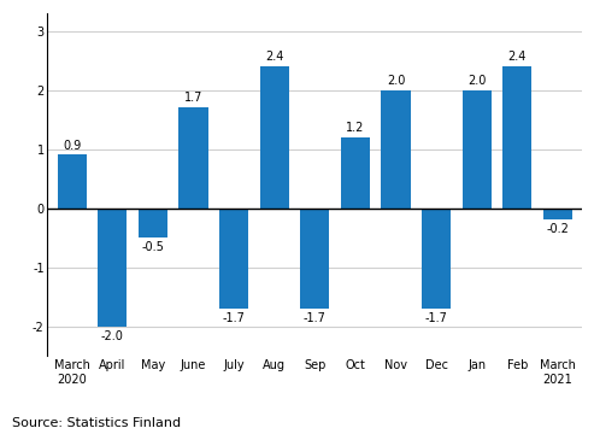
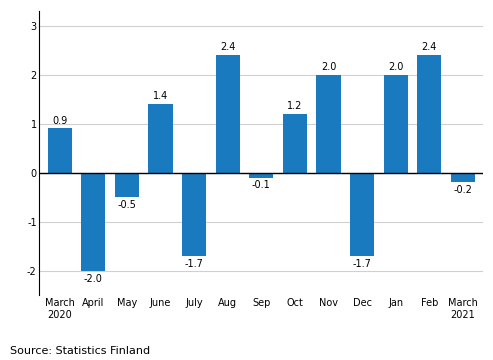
June: 1.7 -> 1.4
Sep: -1.7 -> -0.1
